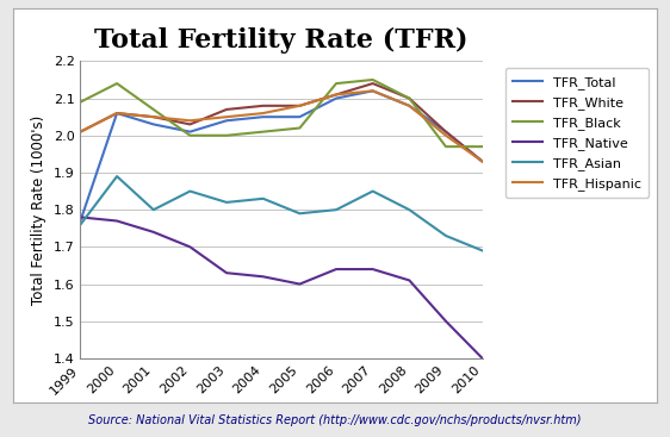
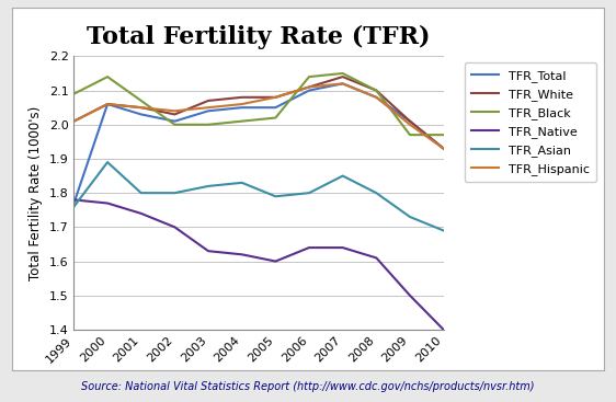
TFR_Asian/2002: 1.85 -> 1.80
